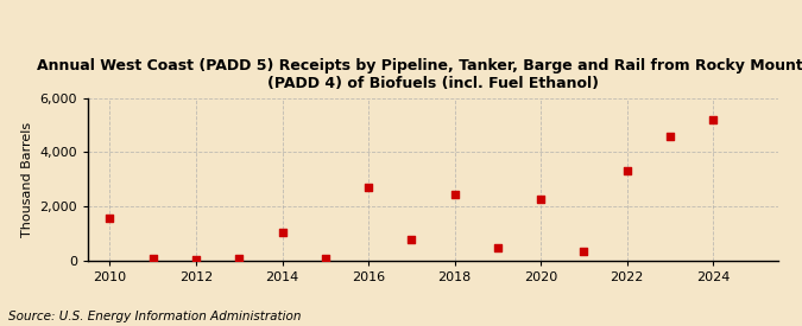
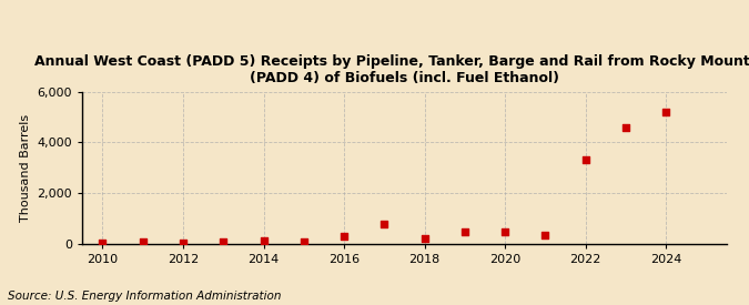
2010: 1,550 -> 50
2014: 1,050 -> 120
2016: 2,700 -> 300
2018: 2,450 -> 200
2020: 2,250 -> 480
